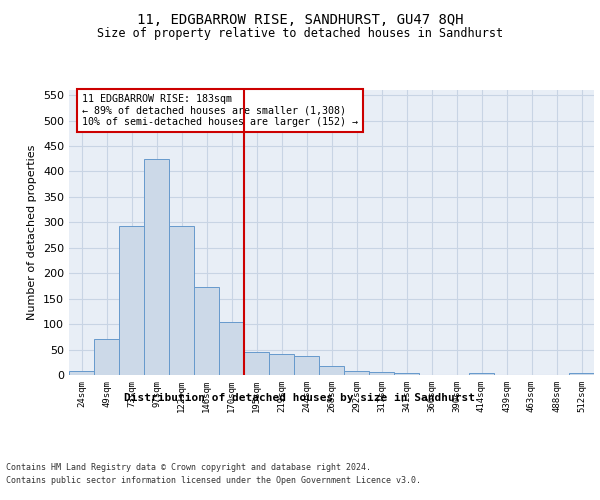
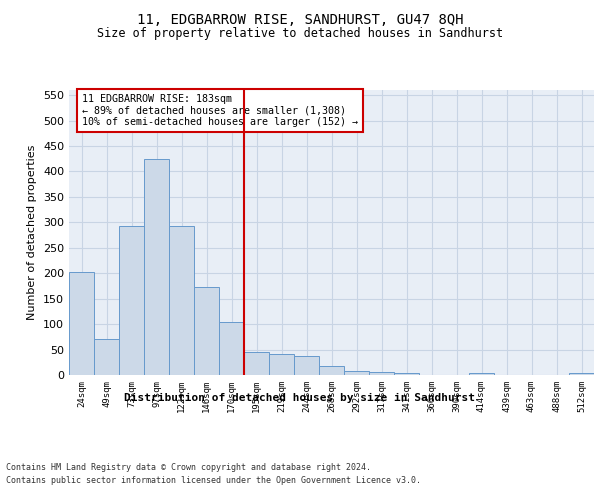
24sqm: 8 -> 202
